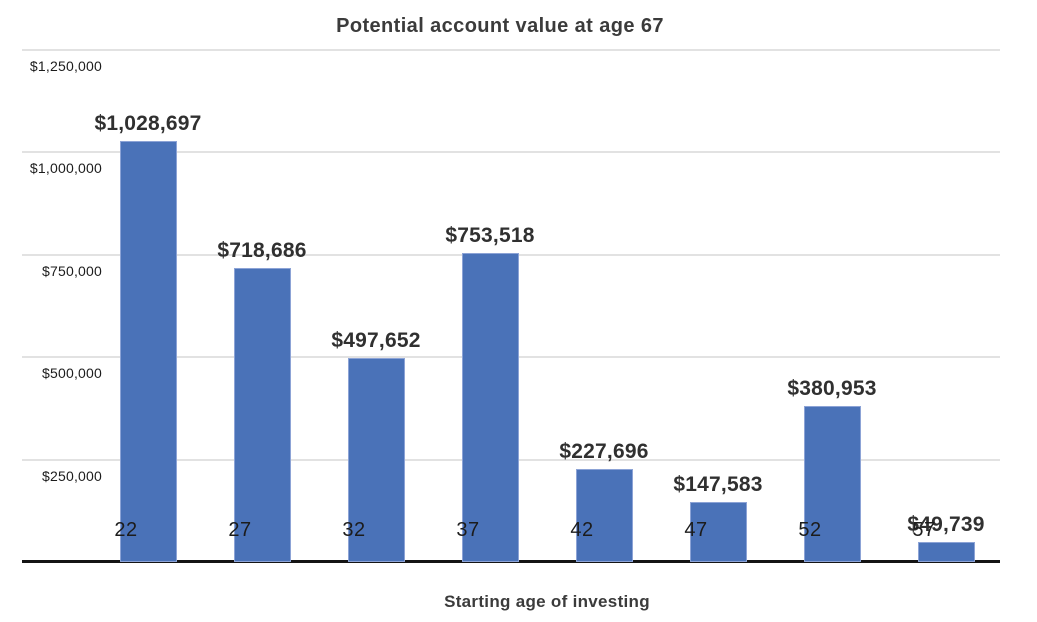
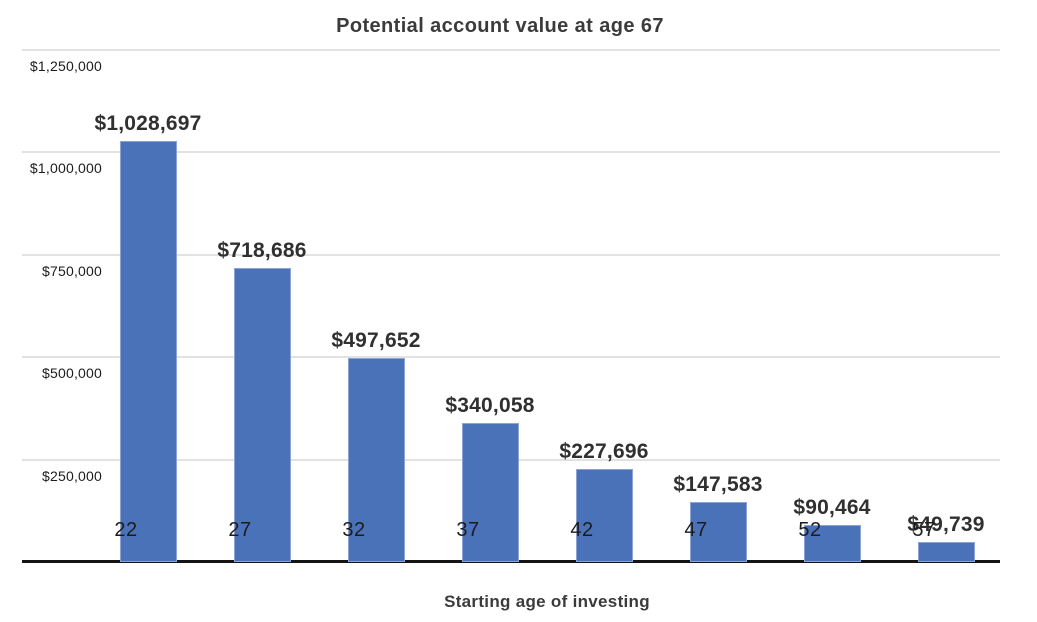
37: $753,518 -> $340,058
52: $380,953 -> $90,464
